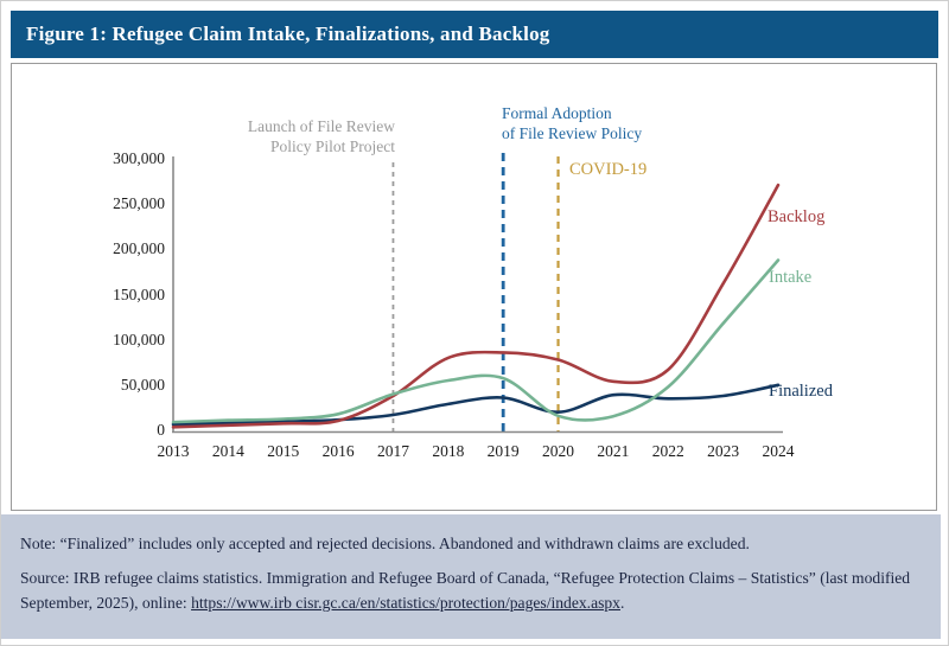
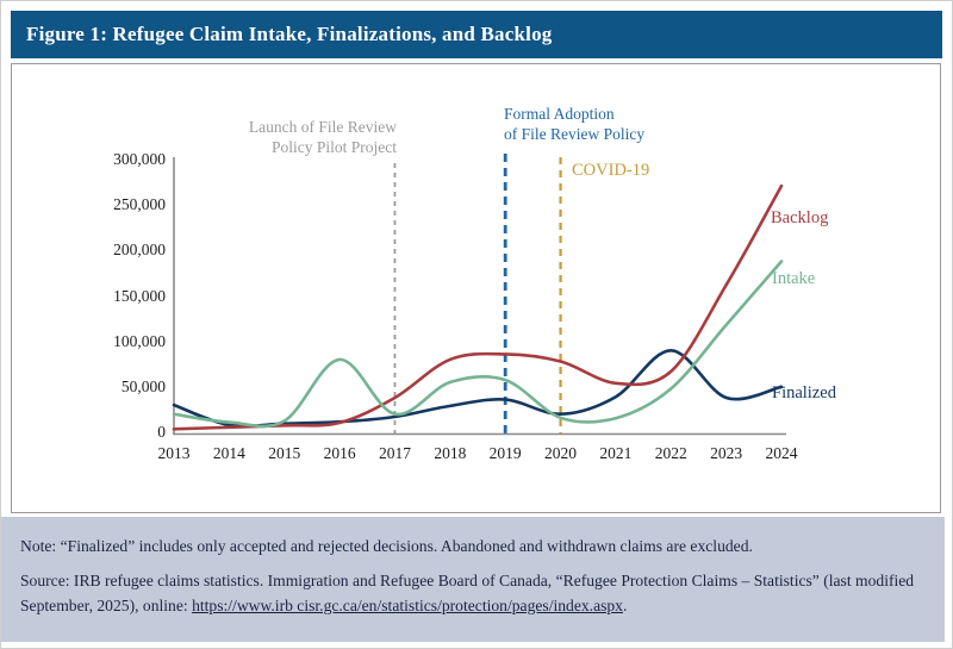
Finalized/2013: 10000 -> 30000
Intake/2013: 10000 -> 20000
Intake/2016: 20000 -> 80000
Intake/2017: 40000 -> 20000
Finalized/2022: 40000 -> 90000
